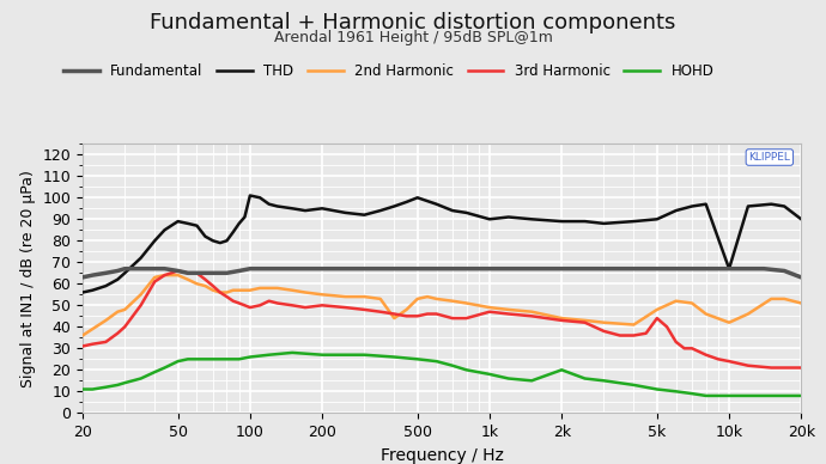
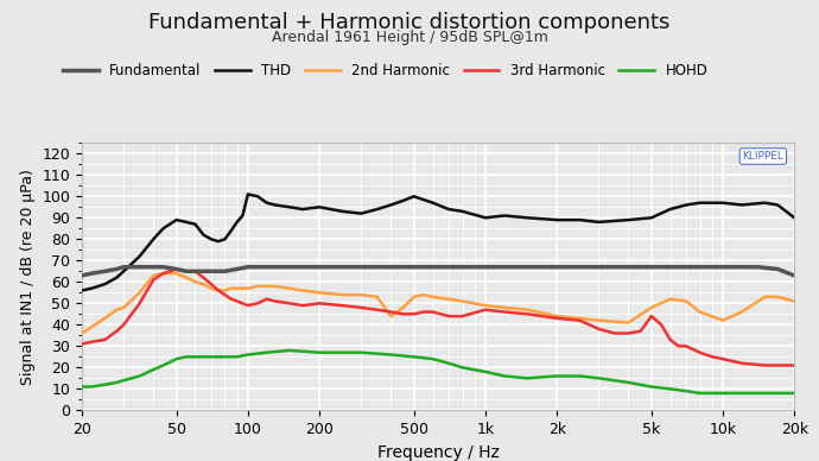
HOHD/2k: 20 -> 16
THD/10k: 67 -> 97
